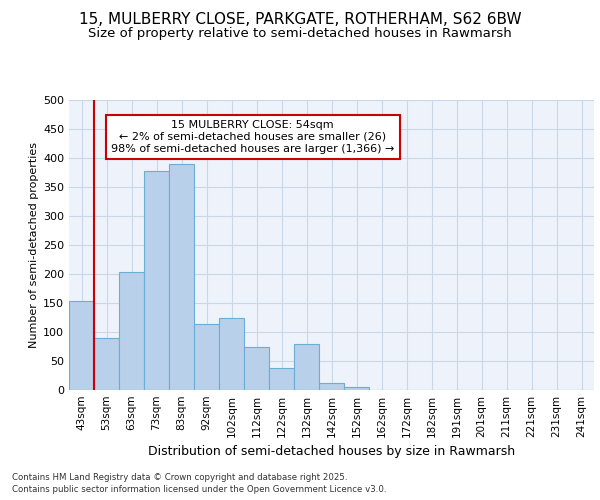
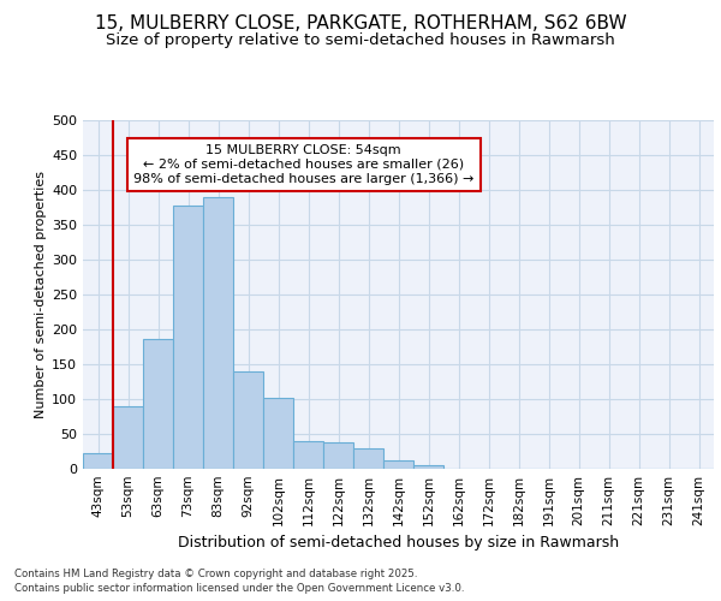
43sqm: 154 -> 22
63sqm: 204 -> 186
92sqm: 114 -> 140
102sqm: 124 -> 102
112sqm: 74 -> 40
132sqm: 80 -> 30
